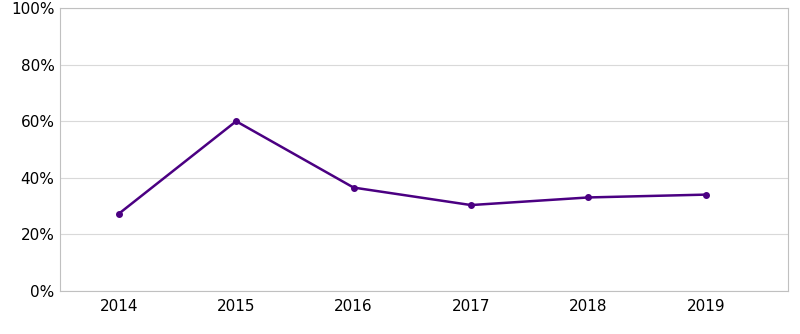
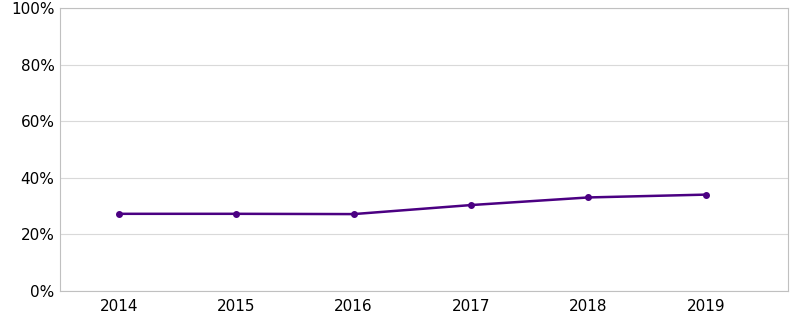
2015: 60.0% -> 27.2%
2016: 36.5% -> 27.1%
